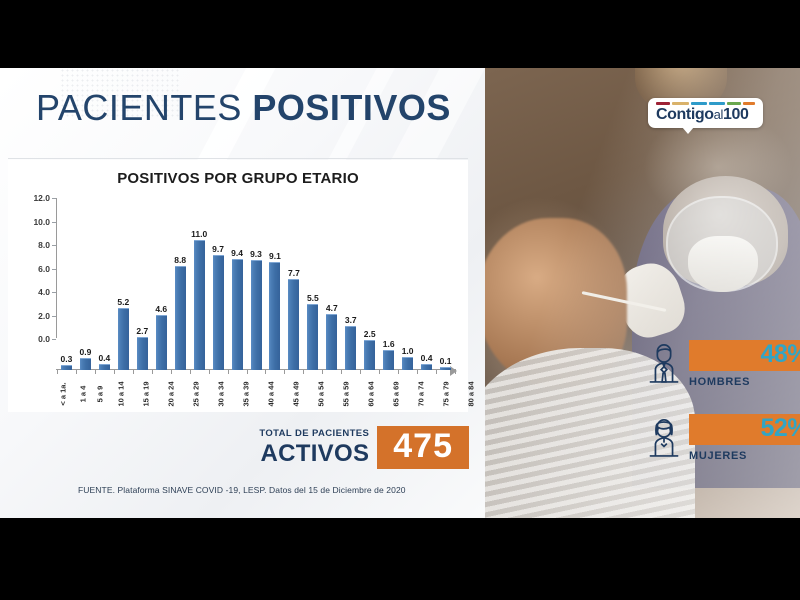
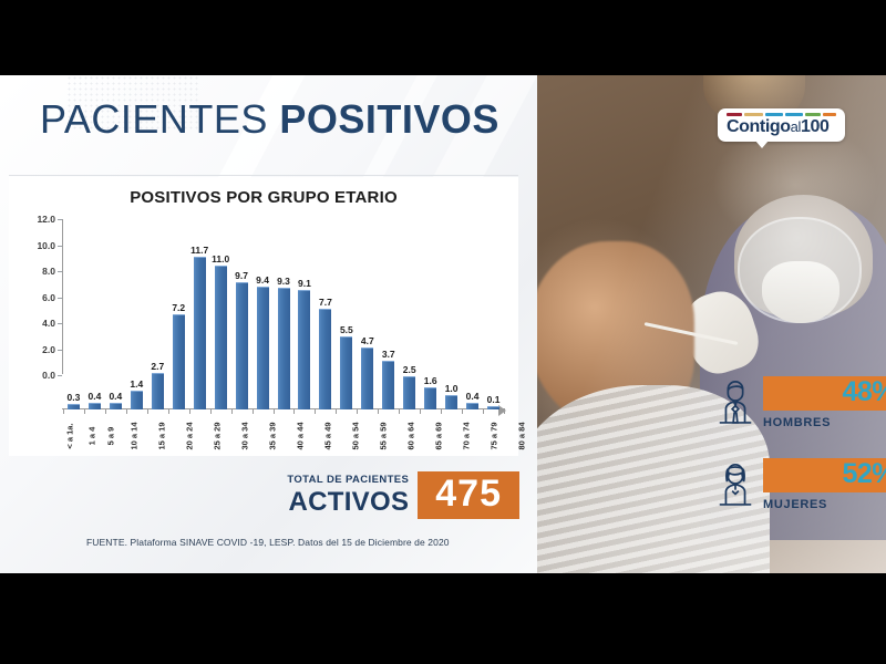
1 a 4: 0.9 -> 0.4
10 a 14: 5.2 -> 1.4
20 a 24: 4.6 -> 7.2
25 a 29: 8.8 -> 11.7
